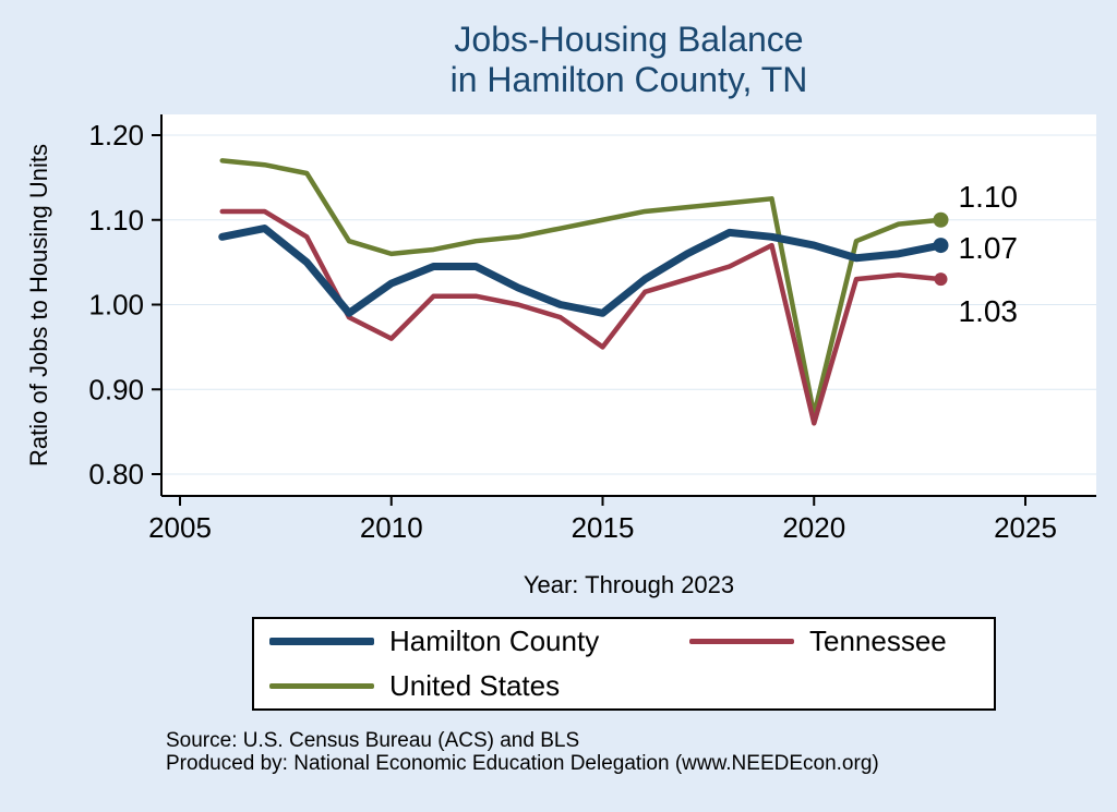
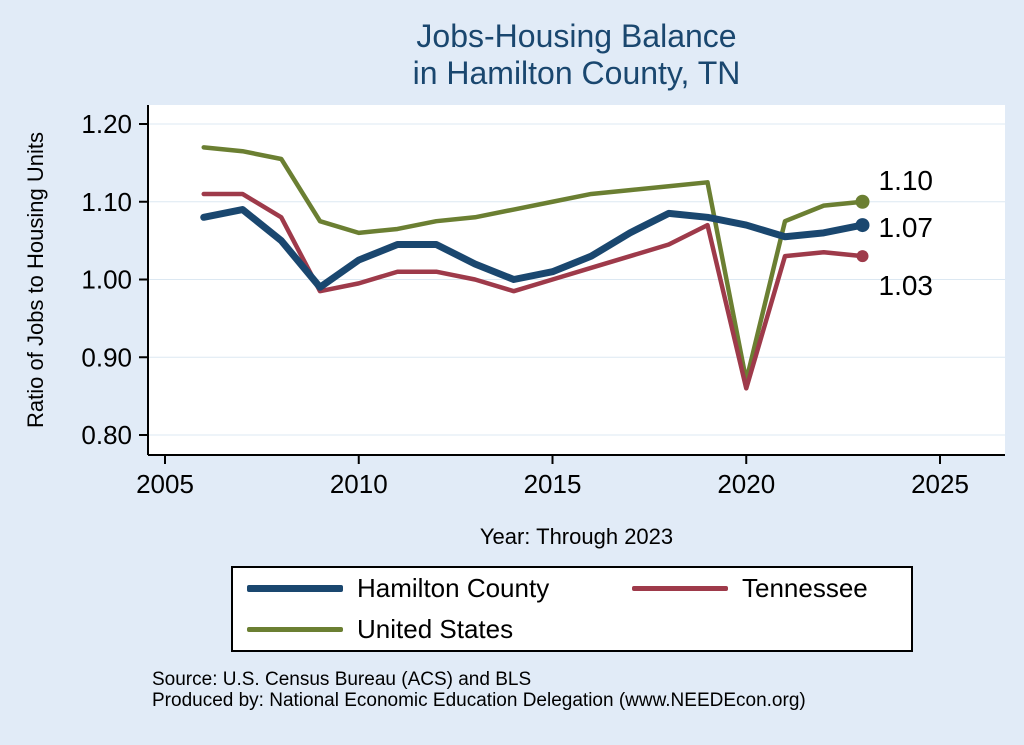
Tennessee/2010: 0.96 -> 0.99
Hamilton County/2015: 0.99 -> 1.01
Tennessee/2015: 0.95 -> 1.00
